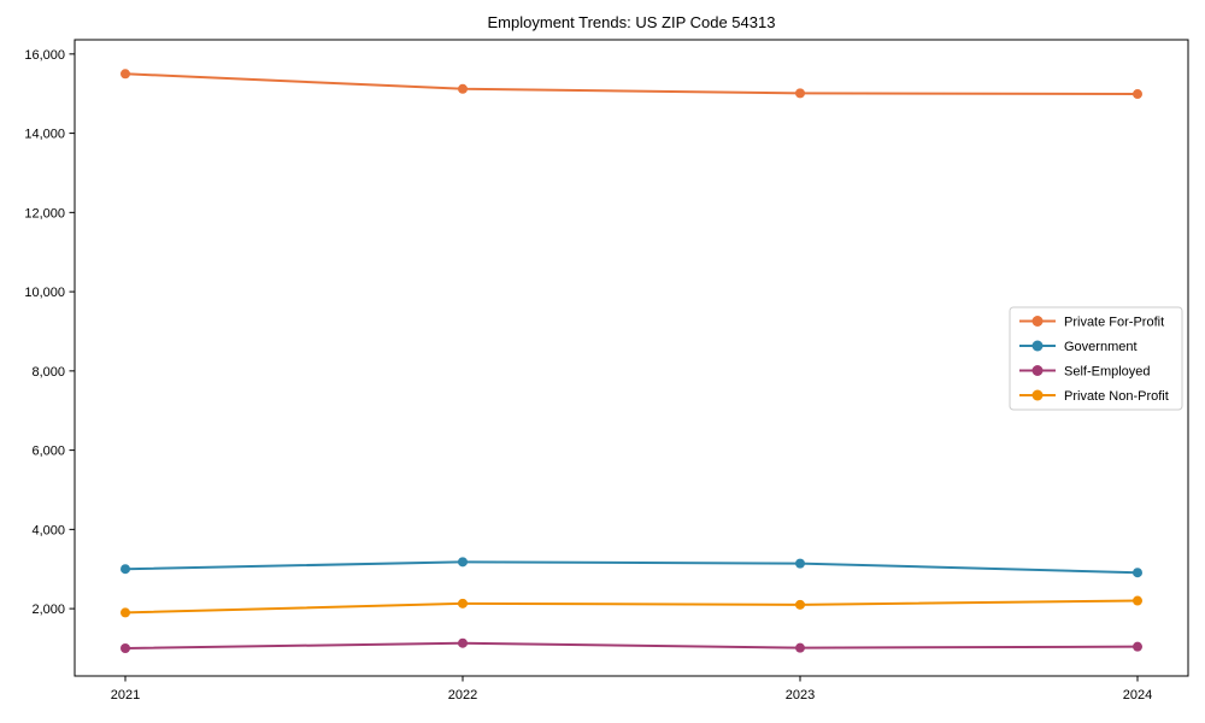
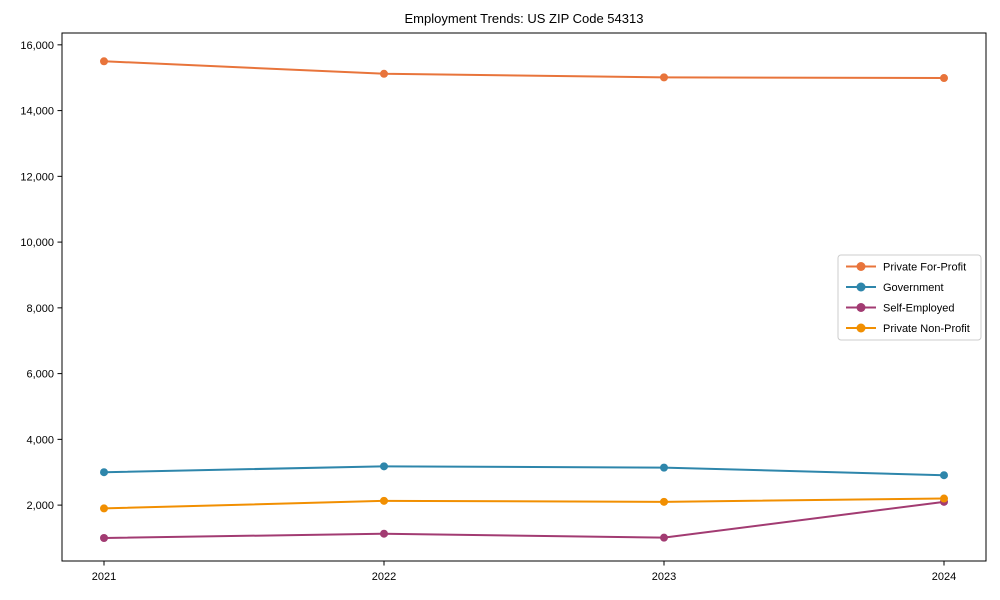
Self-Employed/2024: 1000 -> 2100
